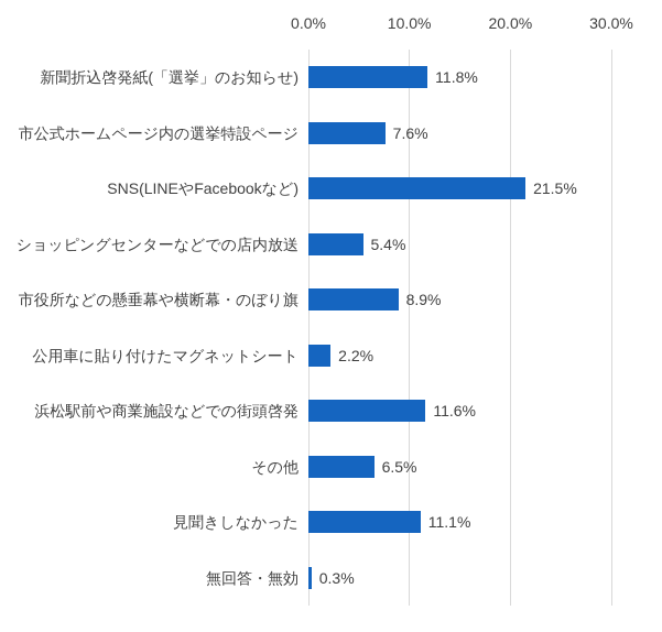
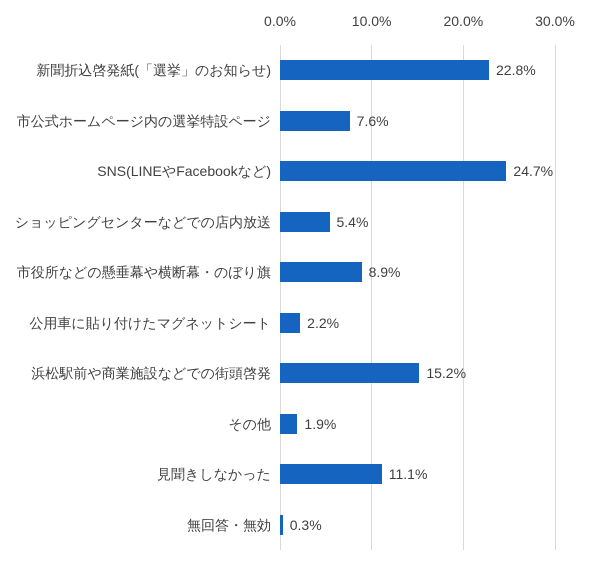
新聞折込啓発紙(「選挙」のお知らせ): 11.8% -> 22.8%
SNS(LINEやFacebookなど): 21.5% -> 24.7%
浜松駅前や商業施設などでの街頭啓発: 11.6% -> 15.2%
その他: 6.5% -> 1.9%
